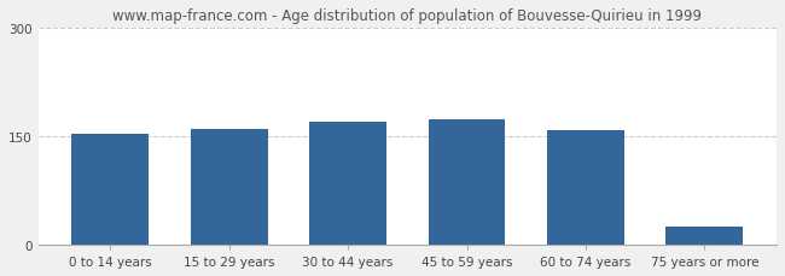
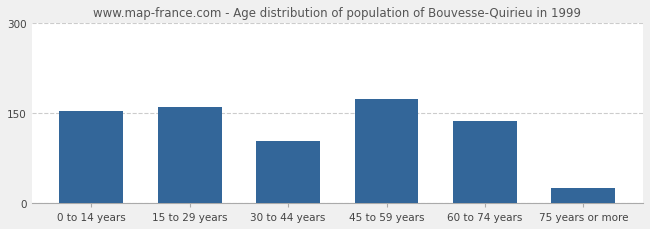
30 to 44 years: 170 -> 104
60 to 74 years: 159 -> 136
